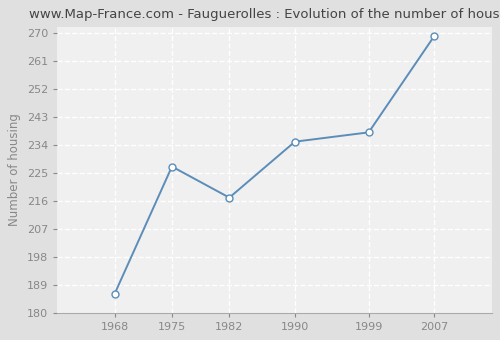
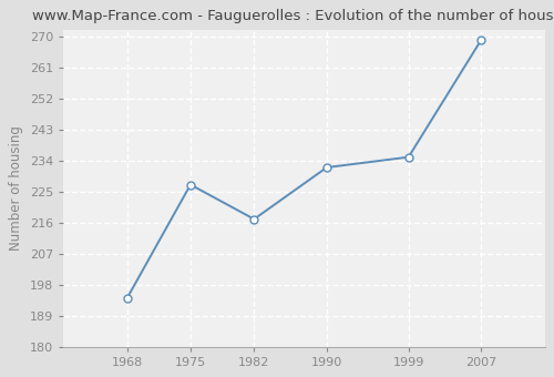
1968: 186 -> 194
1990: 235 -> 232
1999: 238 -> 235
